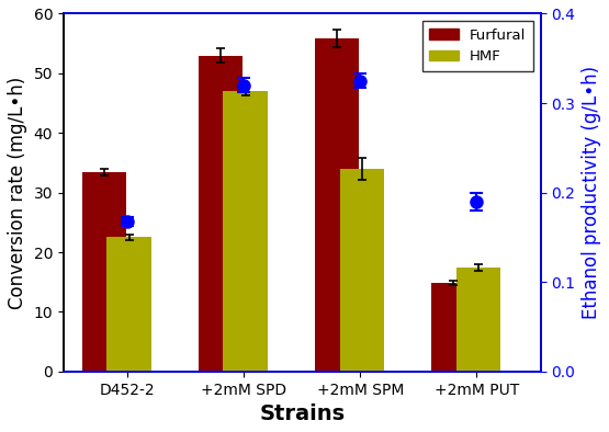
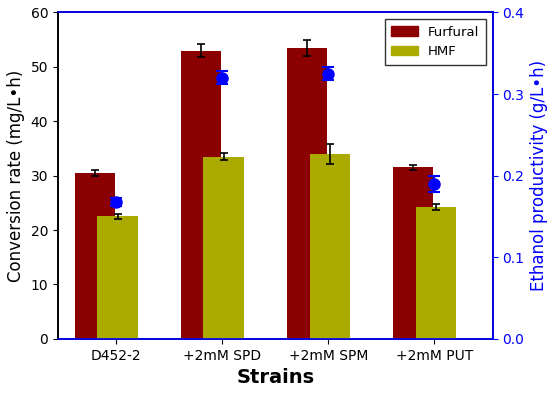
Furfural/D452-2: 33.4 -> 30.5
HMF/+2mM SPD: 47.0 -> 33.5
Furfural/+2mM SPM: 55.8 -> 53.5
Furfural/+2mM PUT: 14.8 -> 31.5
HMF/+2mM PUT: 17.4 -> 24.2
